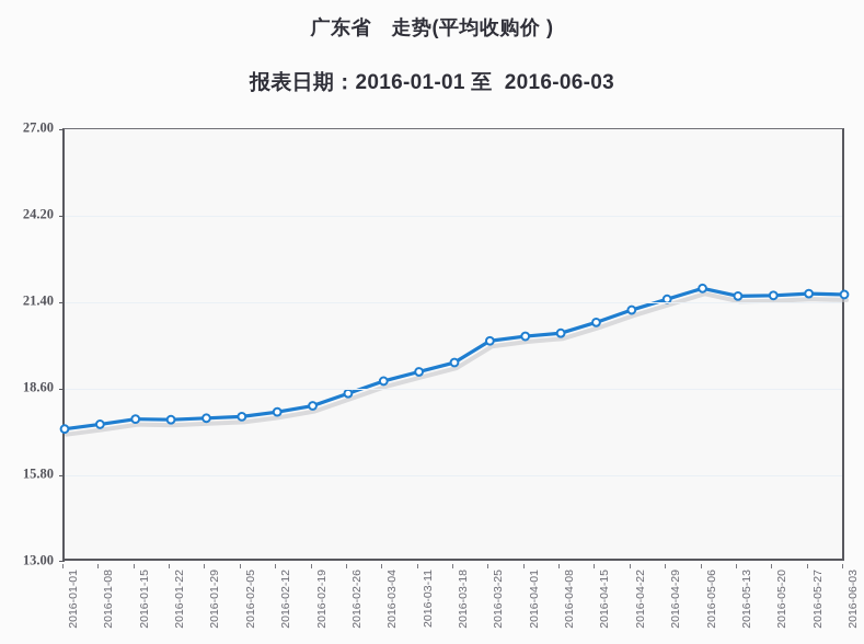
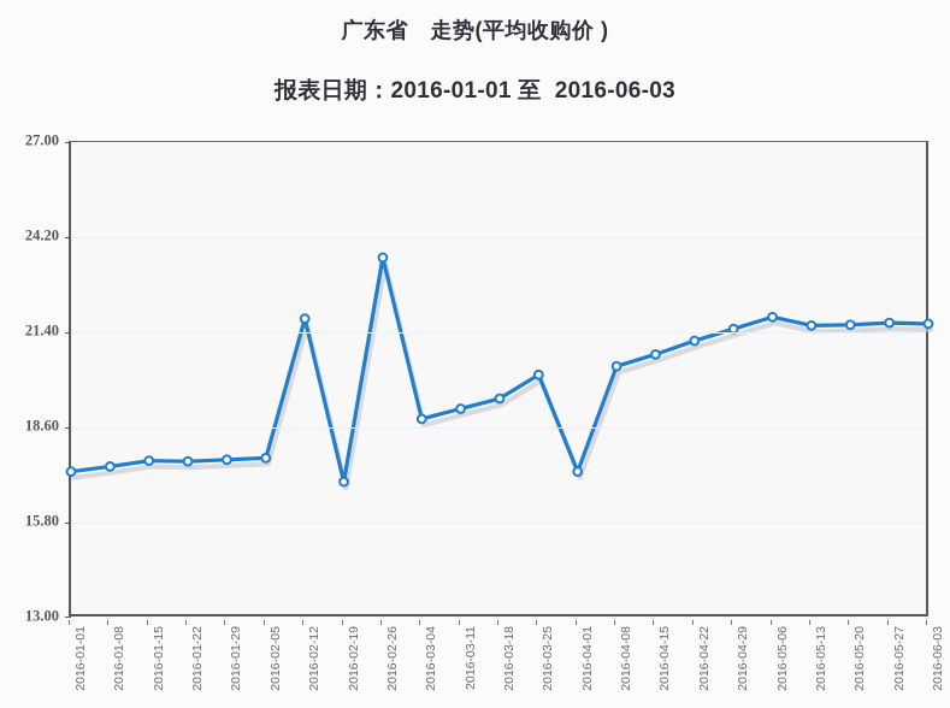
2016-02-12: 17.9 -> 21.8
2016-02-19: 18.1 -> 17.0
2016-02-26: 18.4 -> 23.6
2016-04-01: 20.3 -> 17.3
